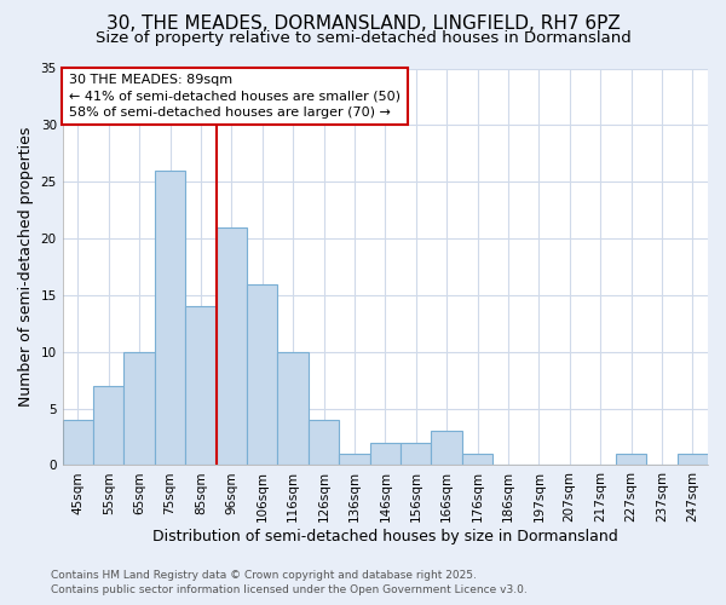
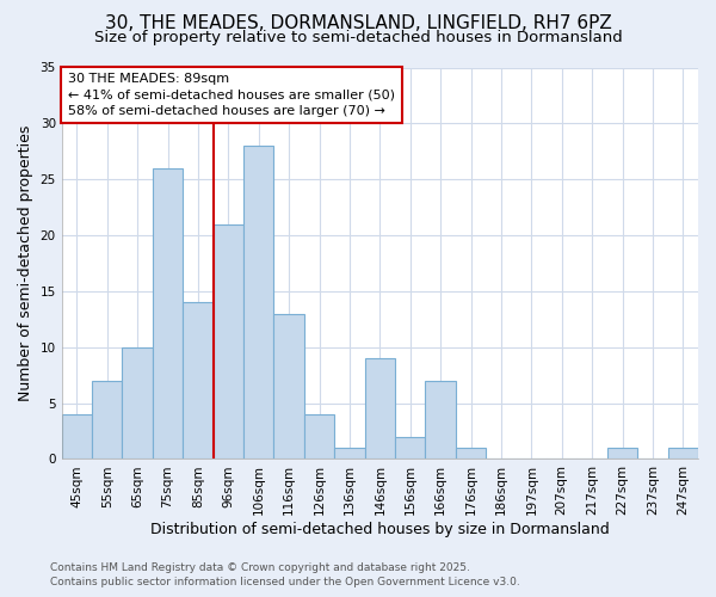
106sqm: 16 -> 28
116sqm: 10 -> 13
146sqm: 2 -> 9
166sqm: 3 -> 7
